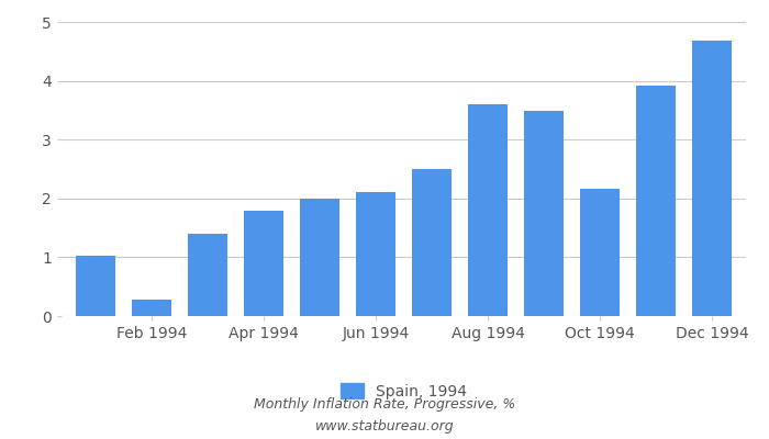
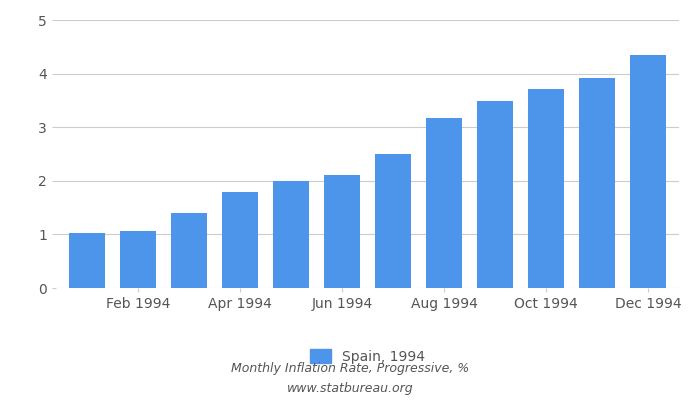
Feb 1994: 0.28 -> 1.07
Aug 1994: 3.60 -> 3.17
Oct 1994: 2.16 -> 3.72
Dec 1994: 4.68 -> 4.35
